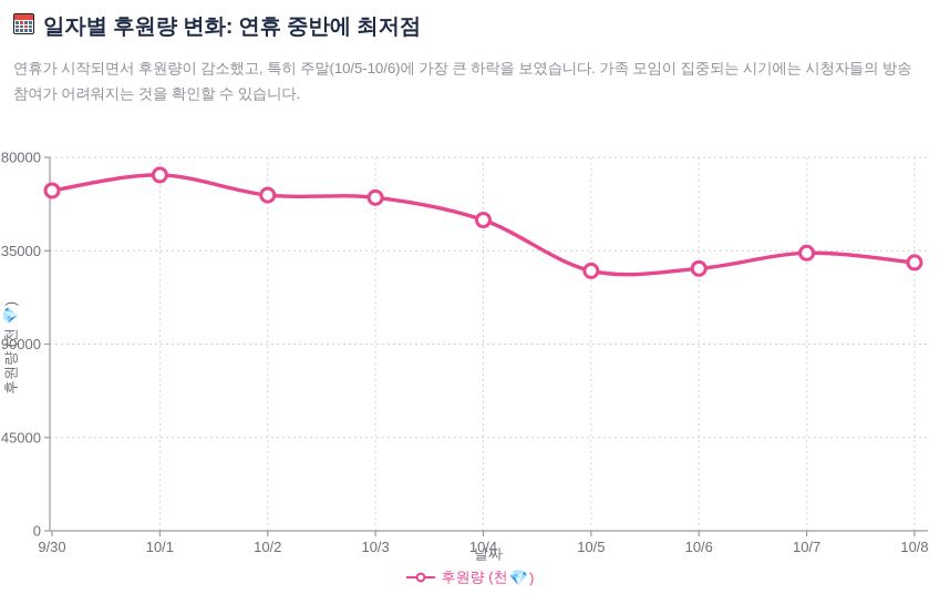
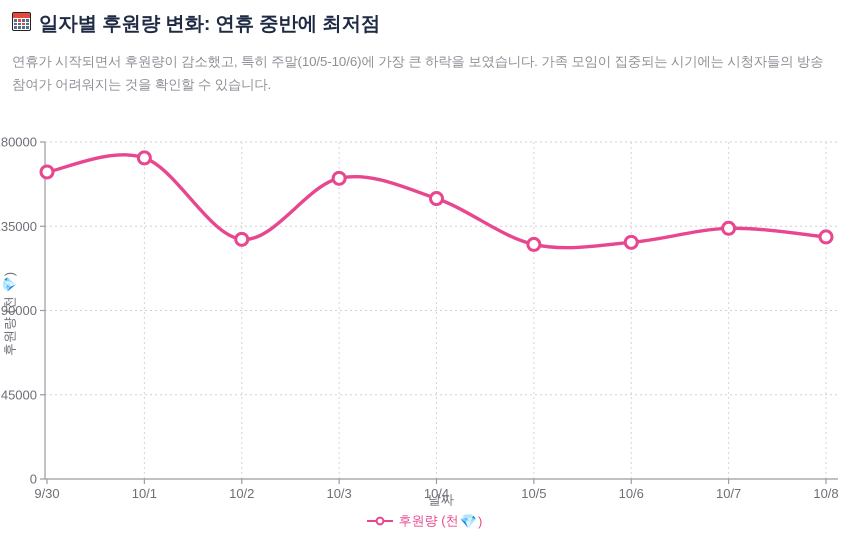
10/2: 162000 -> 128000
